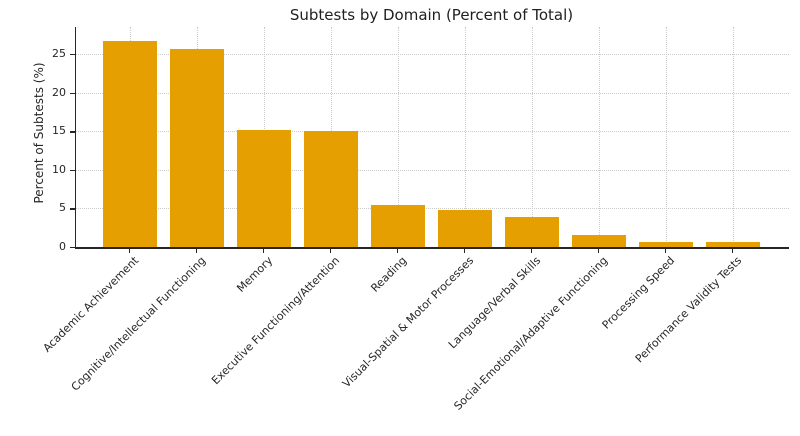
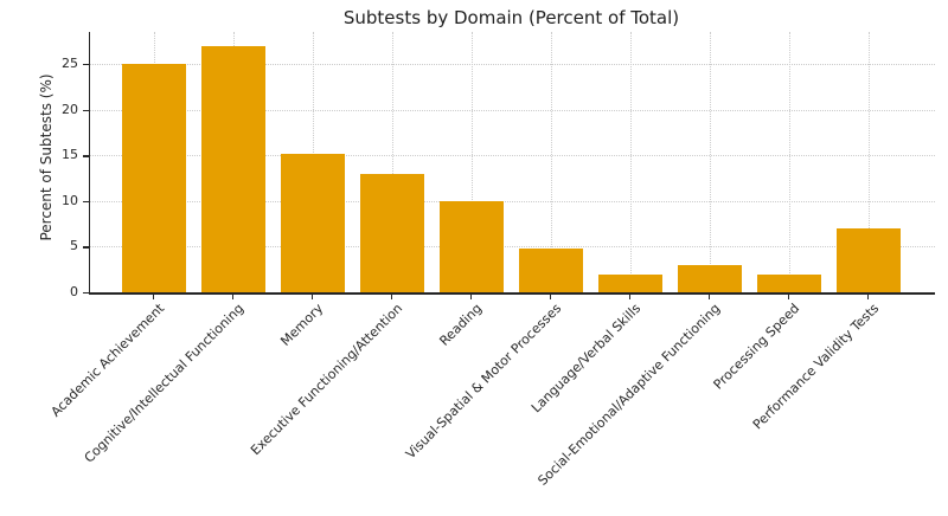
Academic Achievement: 27 -> 25
Cognitive/Intellectual Functioning: 26 -> 27
Executive Functioning/Attention: 15 -> 13
Reading: 6 -> 10
Language/Verbal Skills: 4 -> 2
Social-Emotional/Adaptive Functioning: 2 -> 3
Processing Speed: 1 -> 2
Performance Validity Tests: 1 -> 7
